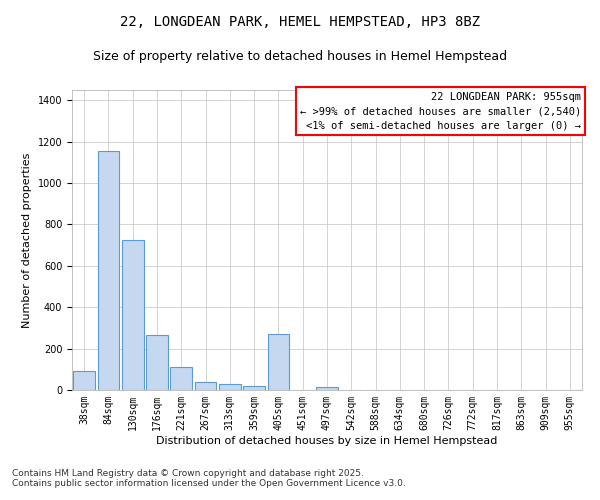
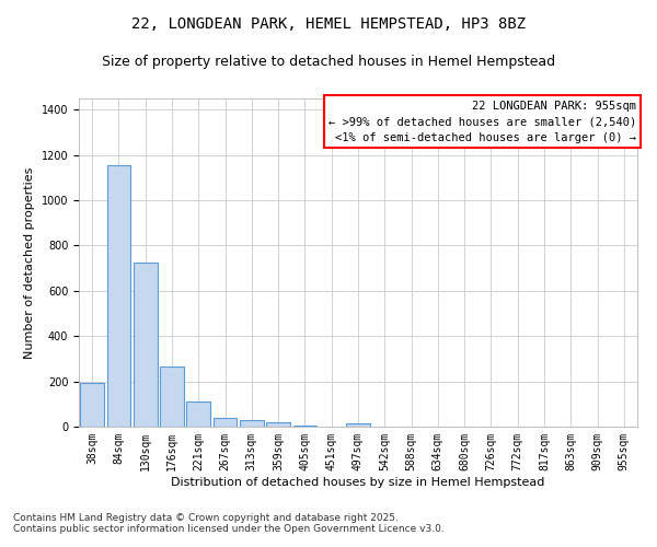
38sqm: 90 -> 195
405sqm: 270 -> 5
